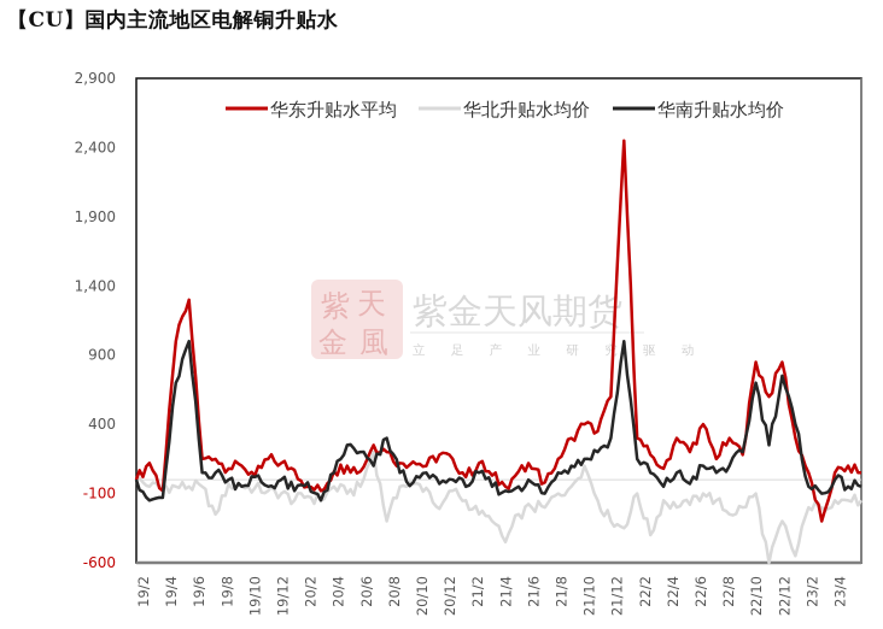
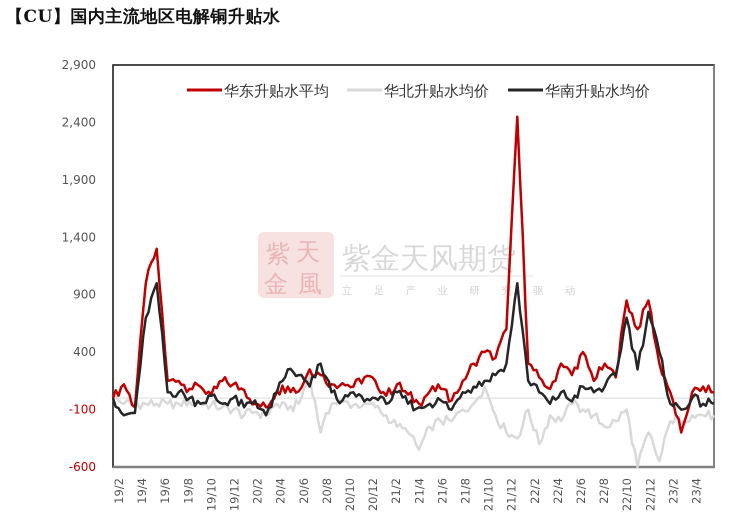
华北升贴水均价/19/6: -250 -> -50
华北升贴水均价/20/10: -210 -> -50
华北升贴水均价/22/4: -180 -> -50
